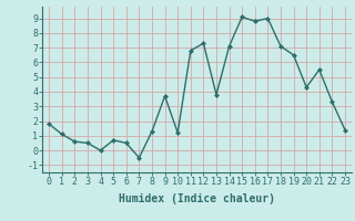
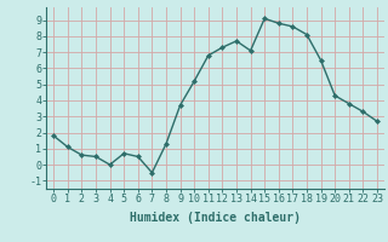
10: 1.2 -> 5.2
13: 3.8 -> 7.7
17: 9.0 -> 8.6
18: 7.1 -> 8.1
21: 5.5 -> 3.8
23: 1.4 -> 2.7
